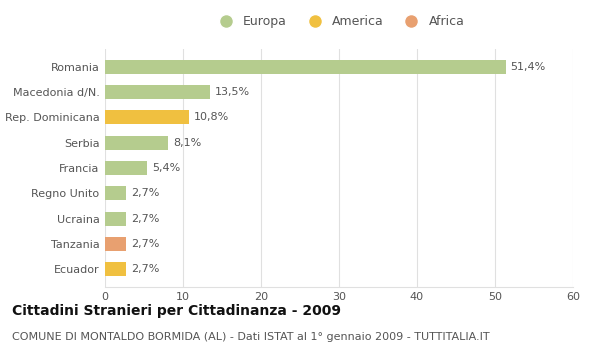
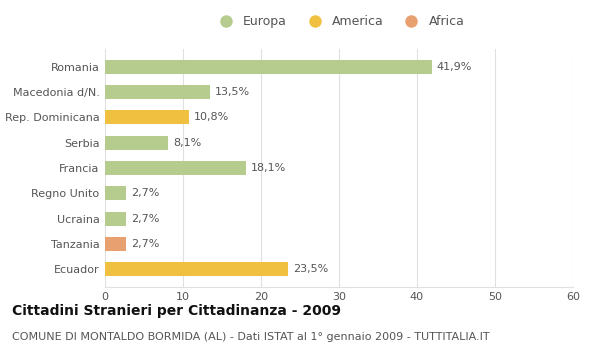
Romania: 51,4% -> 41,9%
Francia: 5,4% -> 18,1%
Ecuador: 2,7% -> 23,5%
